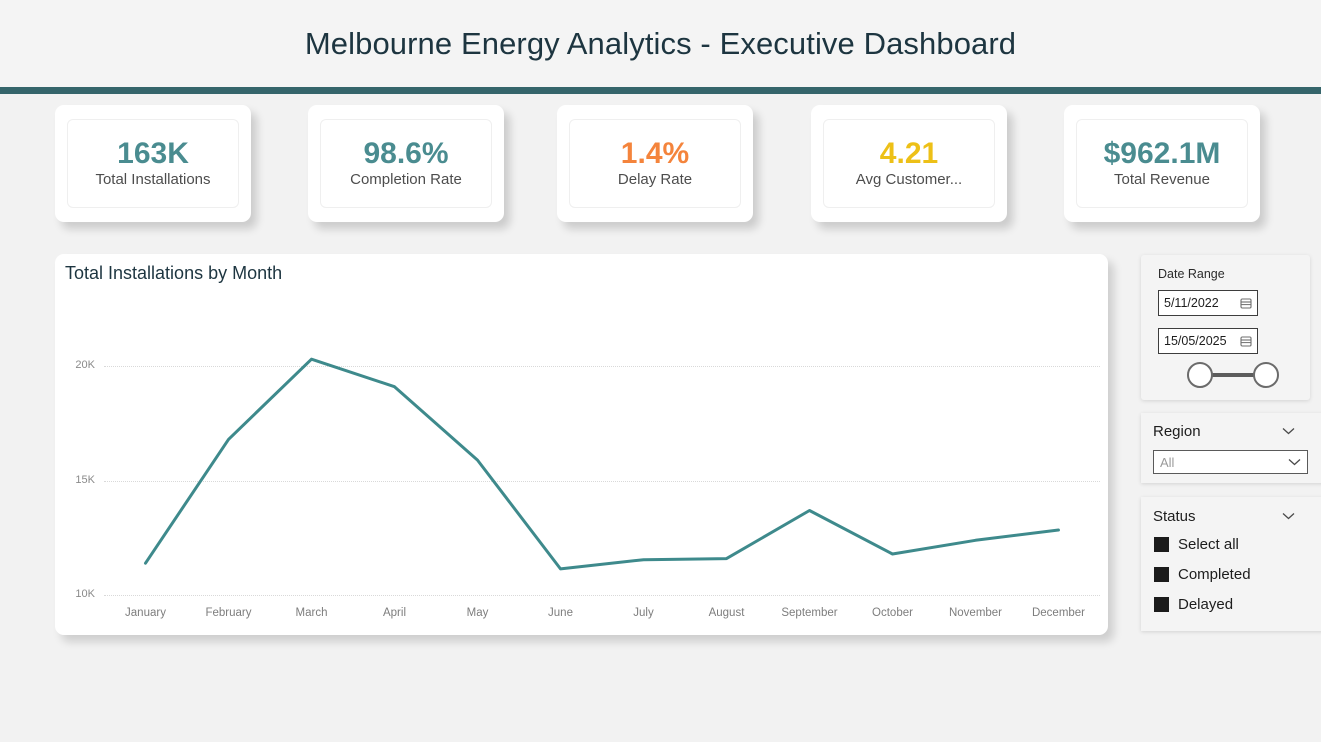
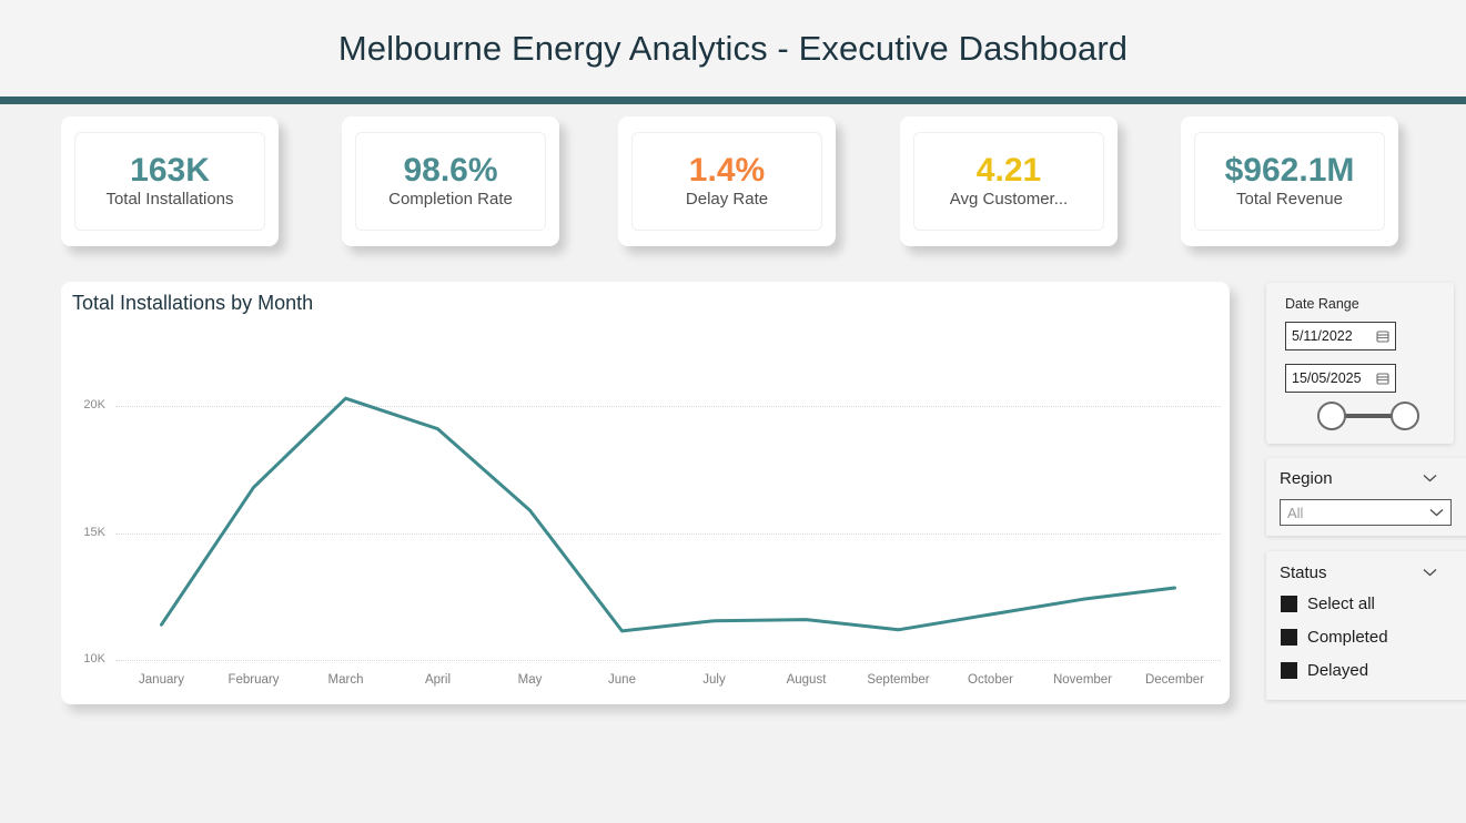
September: 13.7K -> 11.2K
